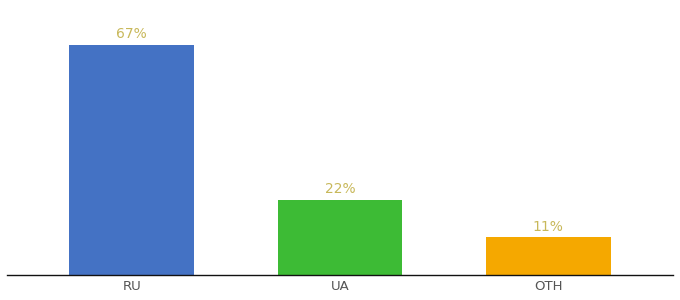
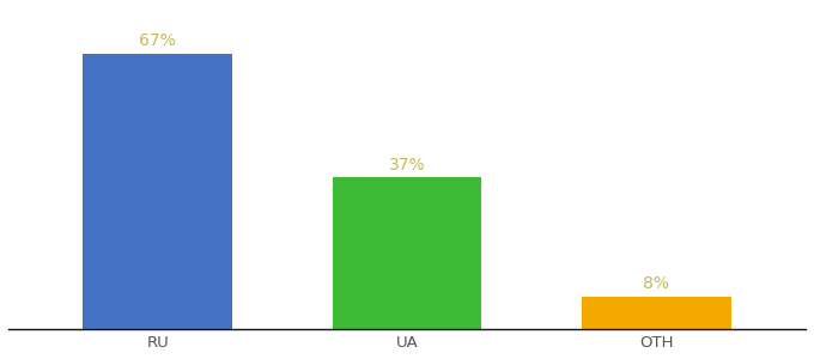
UA: 22% -> 37%
OTH: 11% -> 8%
